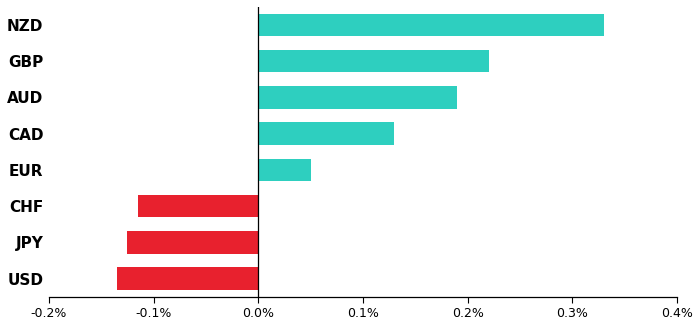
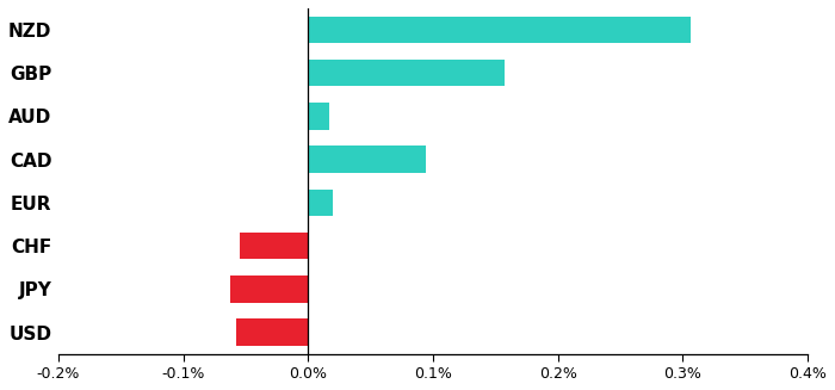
NZD: 0.330% -> 0.306%
GBP: 0.220% -> 0.157%
AUD: 0.190% -> 0.017%
CAD: 0.130% -> 0.094%
EUR: 0.050% -> 0.020%
CHF: -0.115% -> -0.055%
JPY: -0.125% -> -0.062%
USD: -0.135% -> -0.058%
